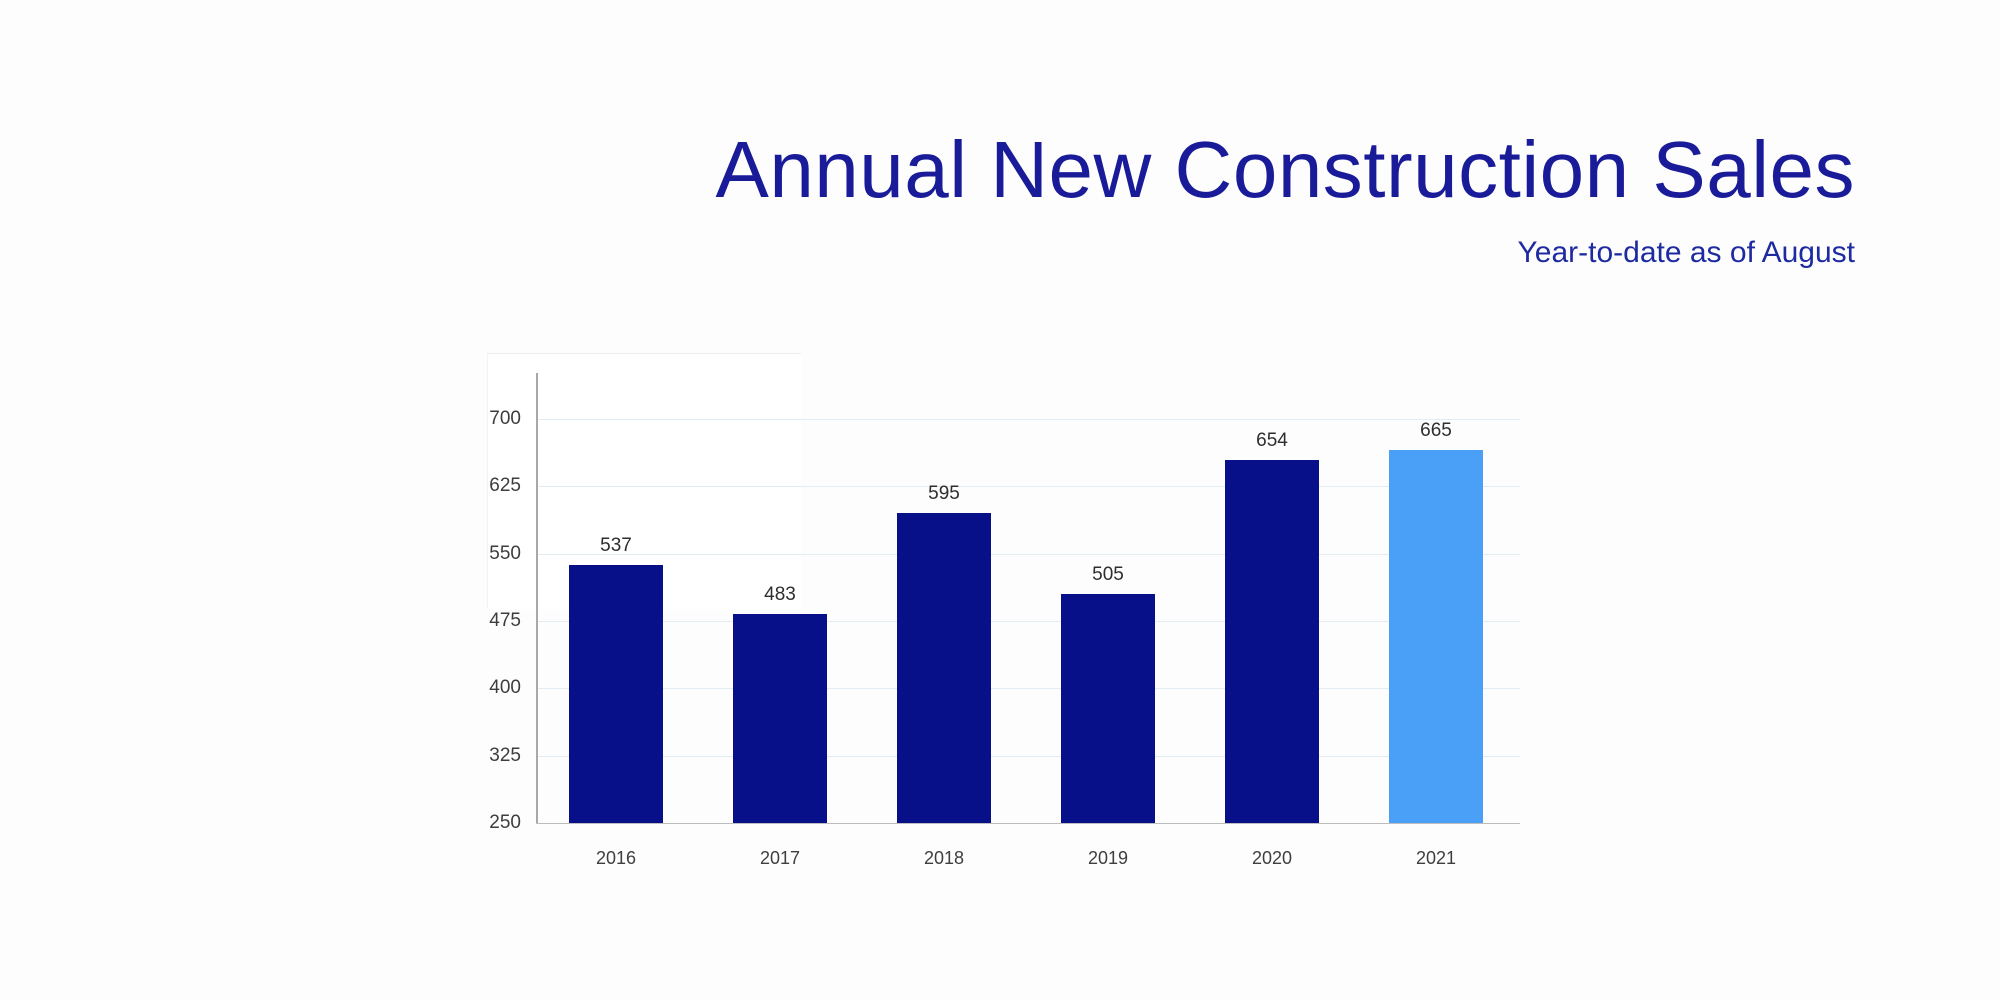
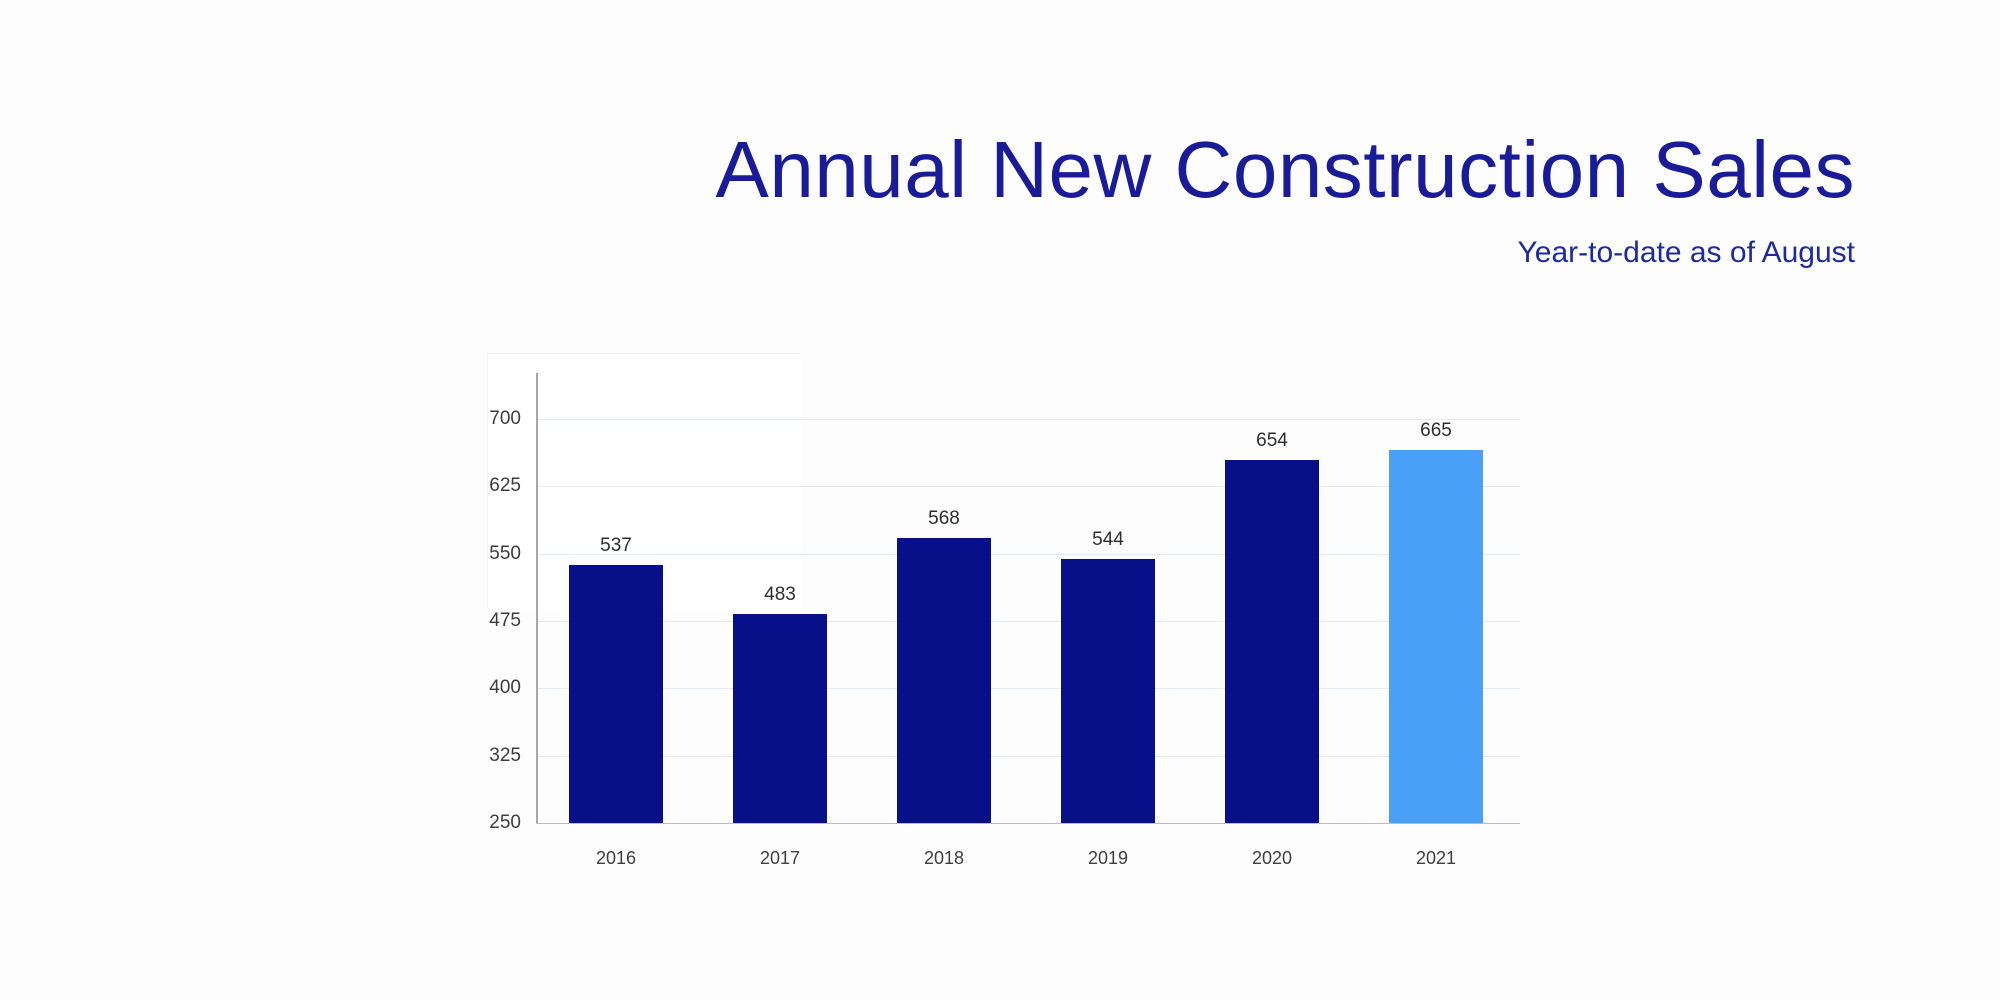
2018: 595 -> 568
2019: 505 -> 544
